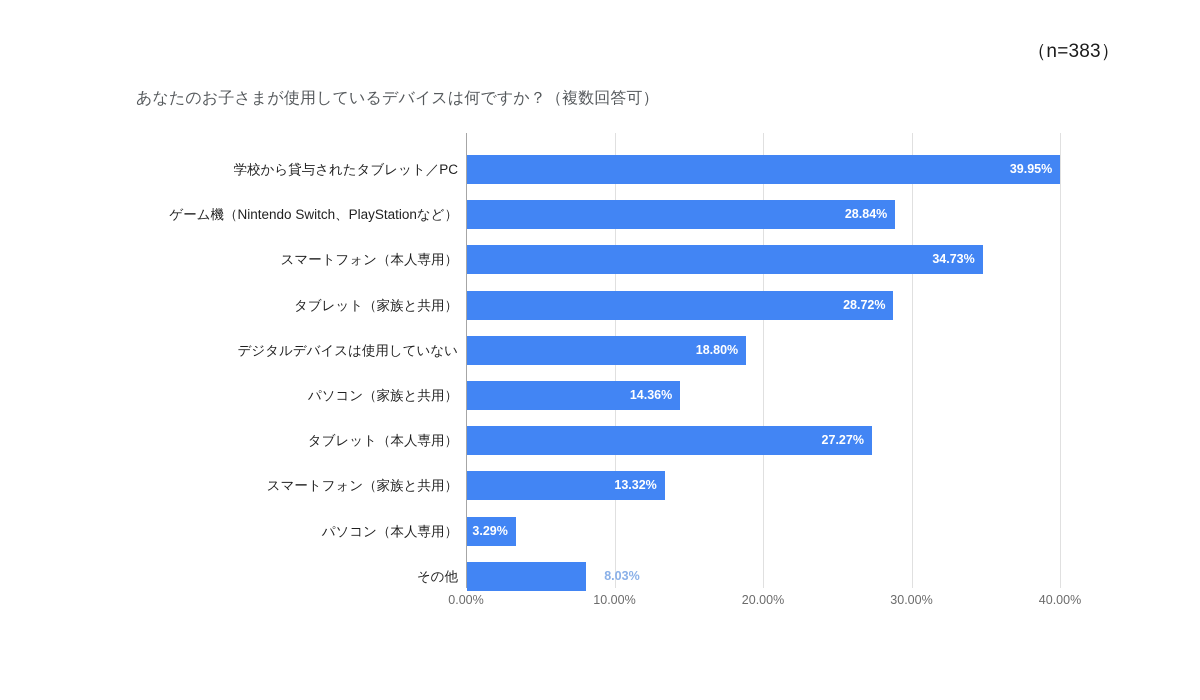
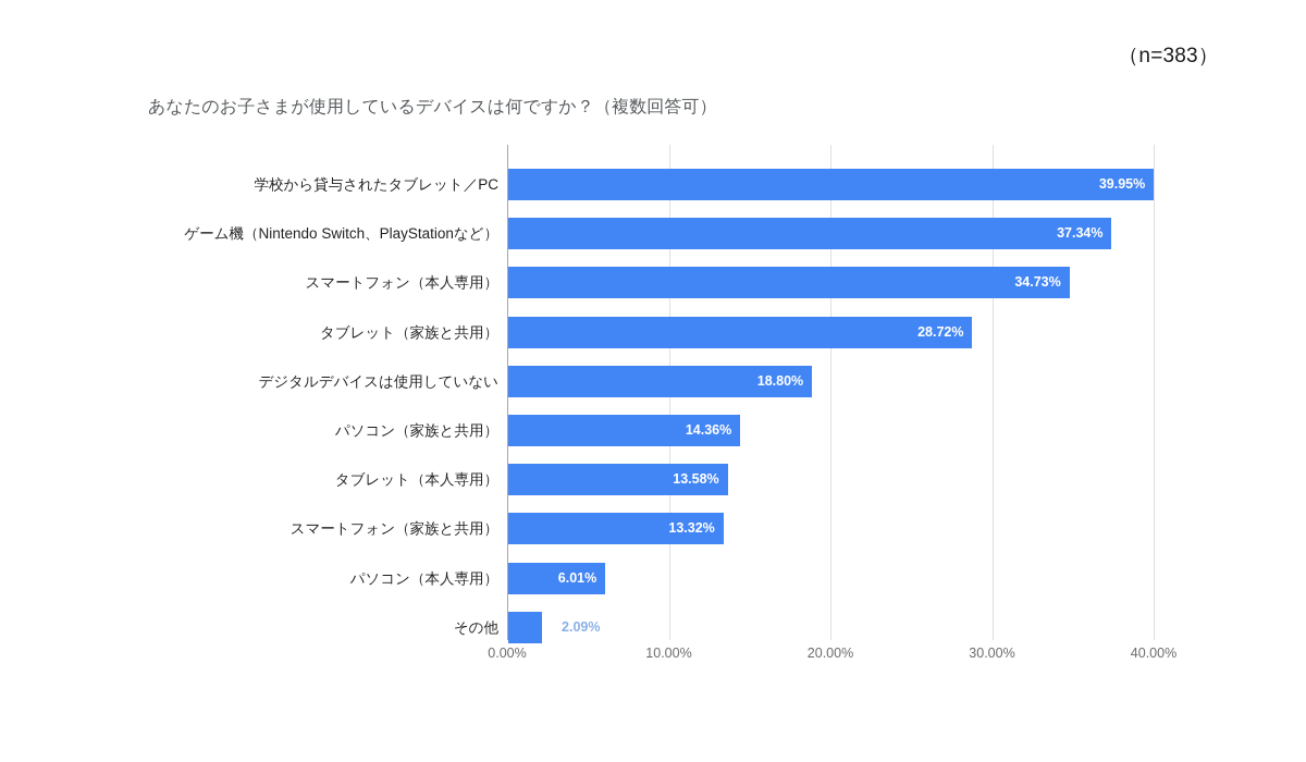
ゲーム機（Nintendo Switch、PlayStationなど）: 28.84% -> 37.34%
タブレット（本人専用）: 27.27% -> 13.58%
パソコン（本人専用）: 3.29% -> 6.01%
その他: 8.03% -> 2.09%
